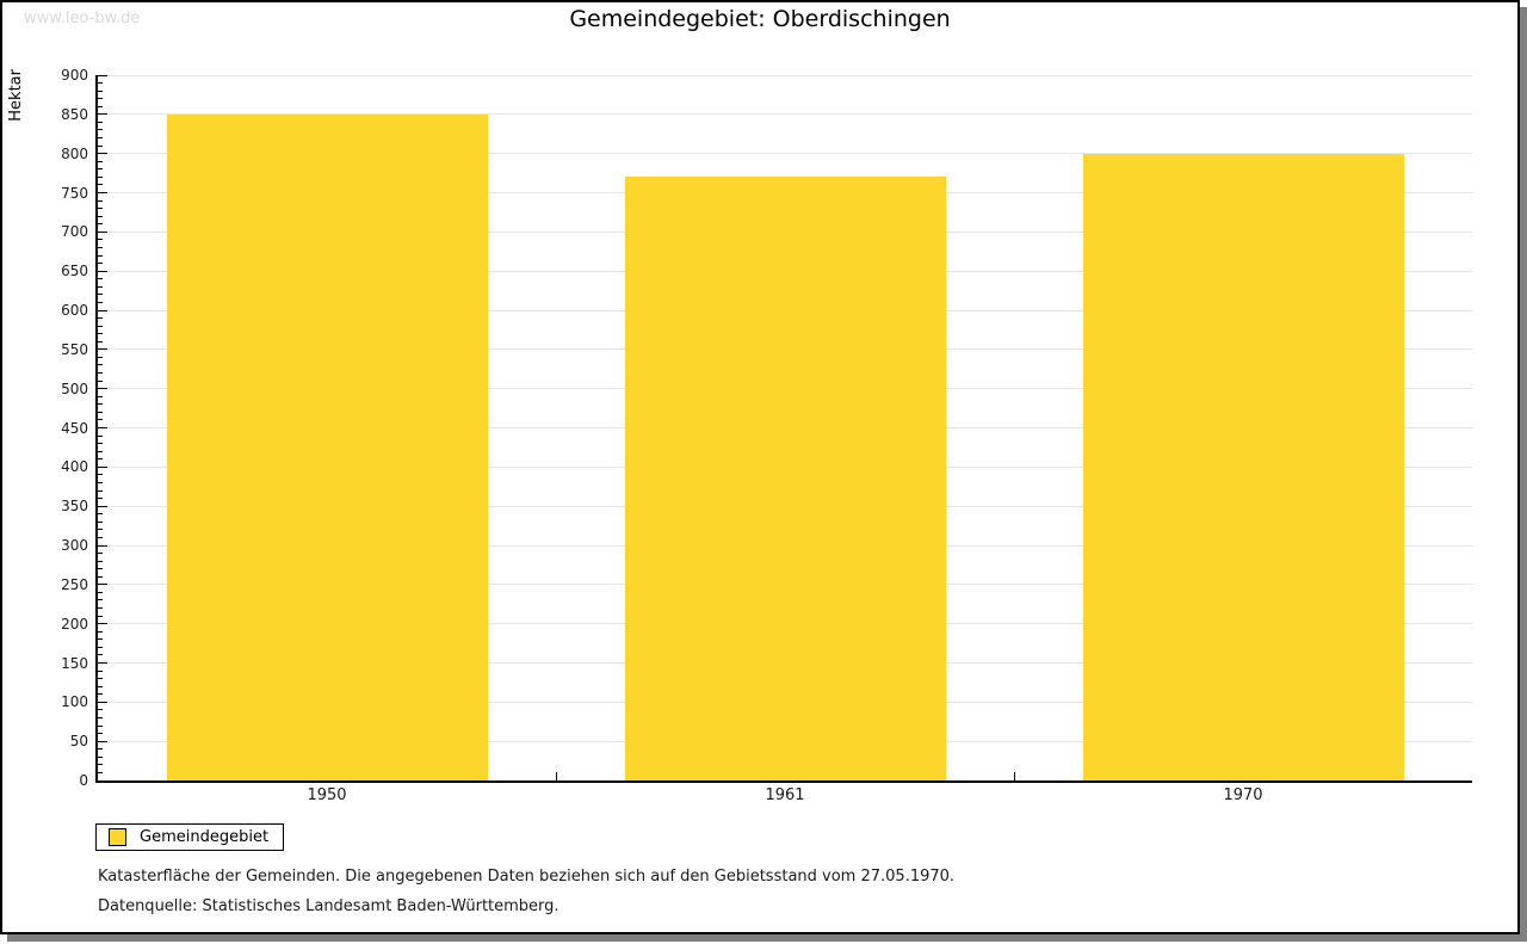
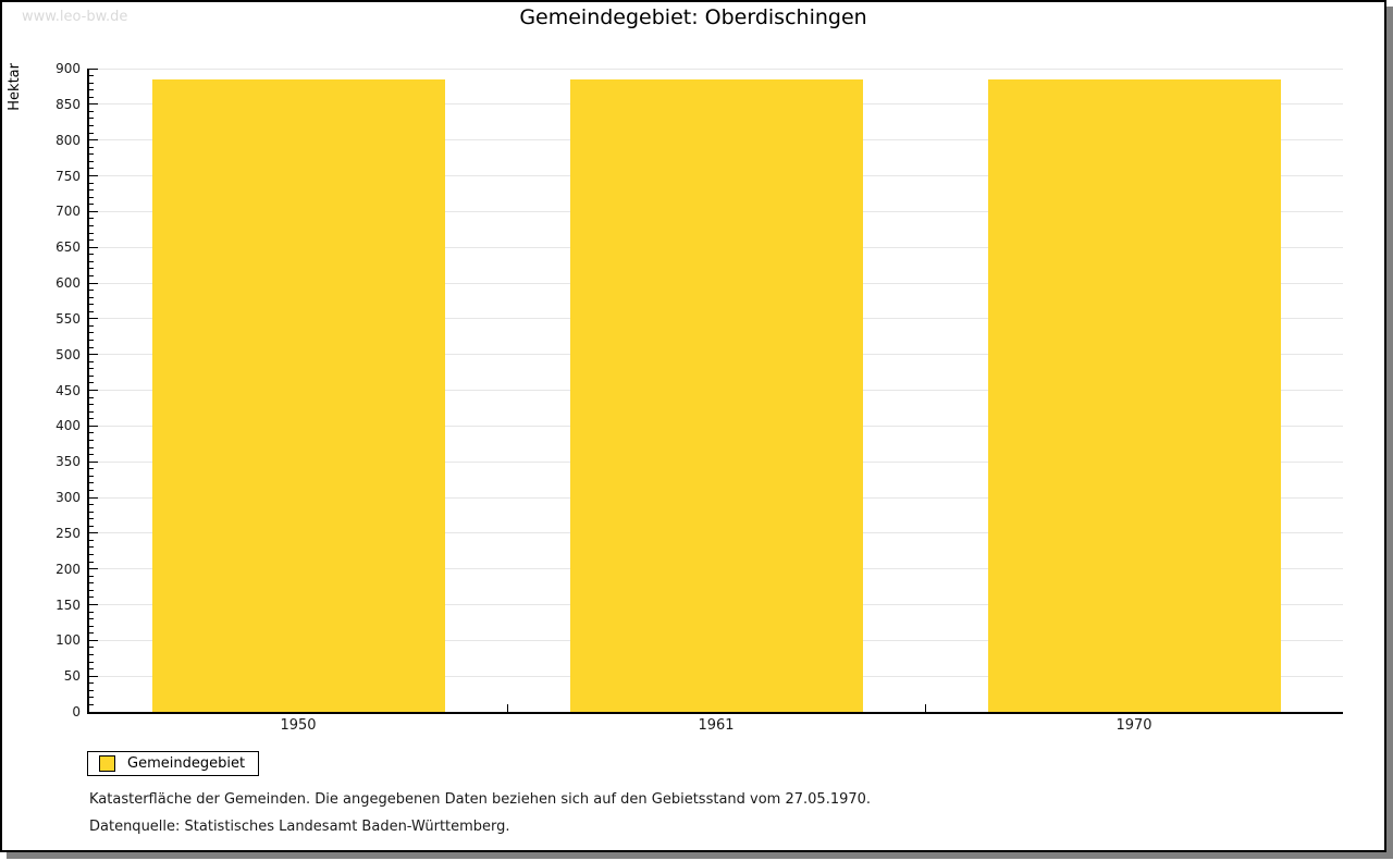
1950: 850 -> 880
1961: 770 -> 880
1970: 800 -> 880
